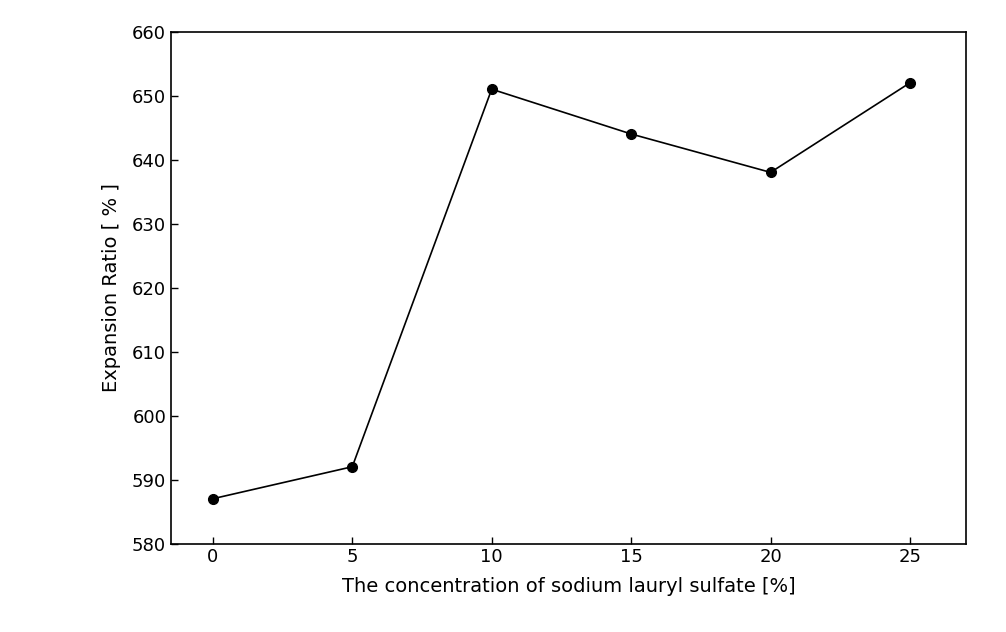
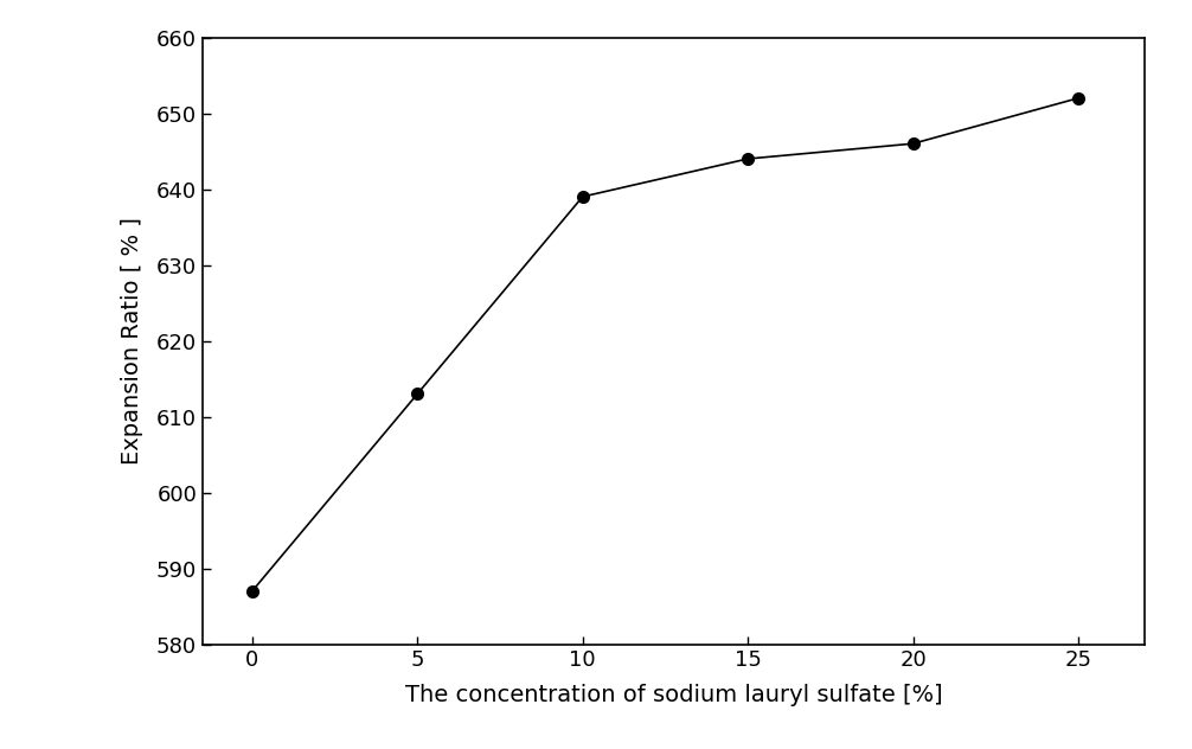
5: 592 -> 613
10: 651 -> 639
20: 638 -> 646
